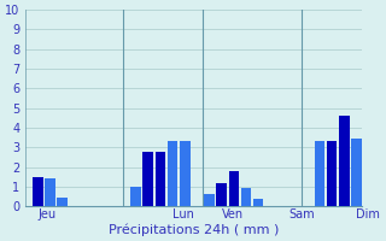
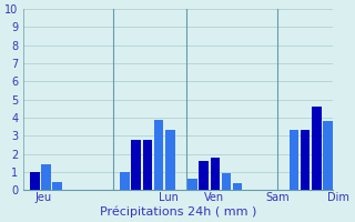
Jeu: 1.5 -> 1.0
Lun: 3.3 -> 3.9
Ven: 1.1 -> 1.6
Dim: 3.5 -> 3.8
